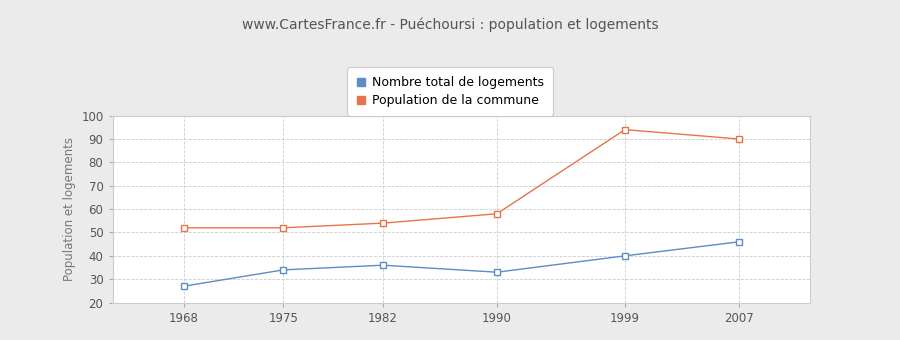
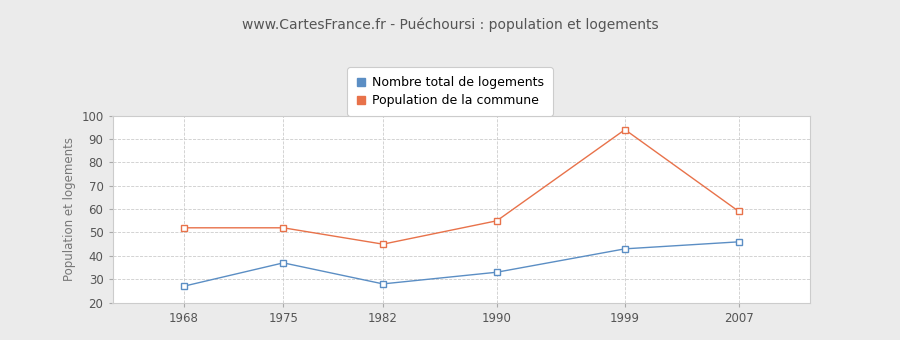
Nombre total de logements/1975: 34 -> 37
Nombre total de logements/1982: 36 -> 28
Population de la commune/1982: 54 -> 45
Population de la commune/1990: 58 -> 55
Nombre total de logements/1999: 40 -> 43
Population de la commune/2007: 90 -> 59
